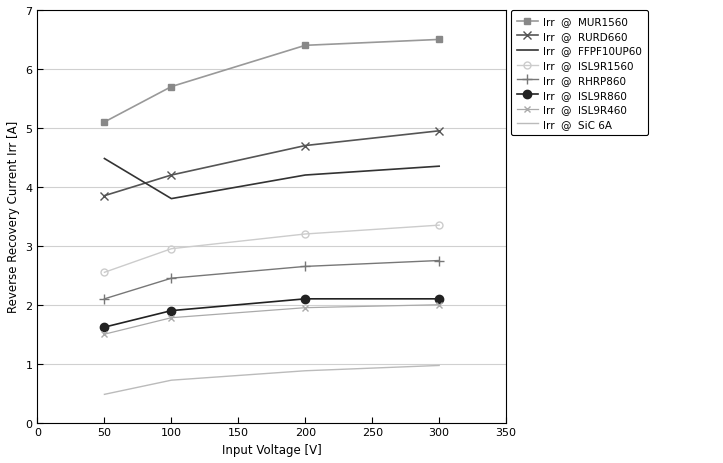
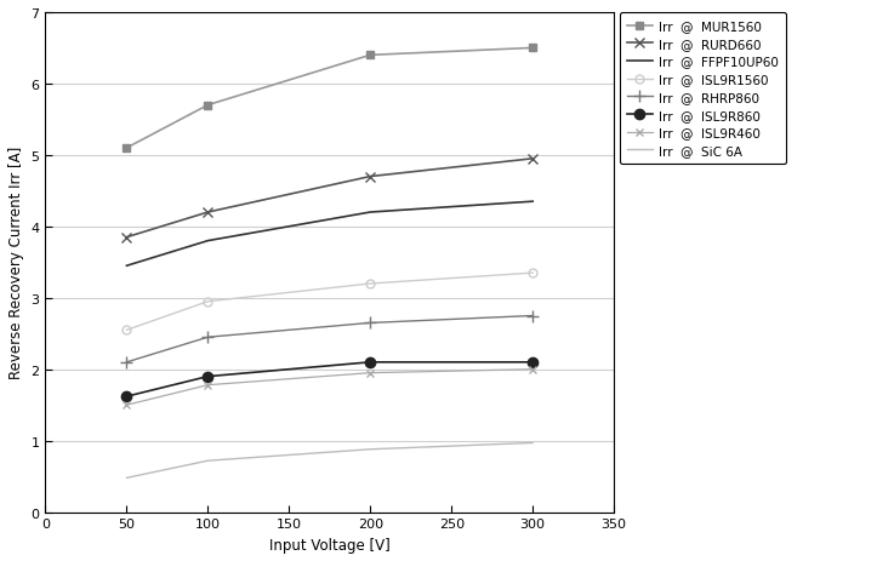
Irr @ FFPF10UP60/50: 4.48 -> 3.45
